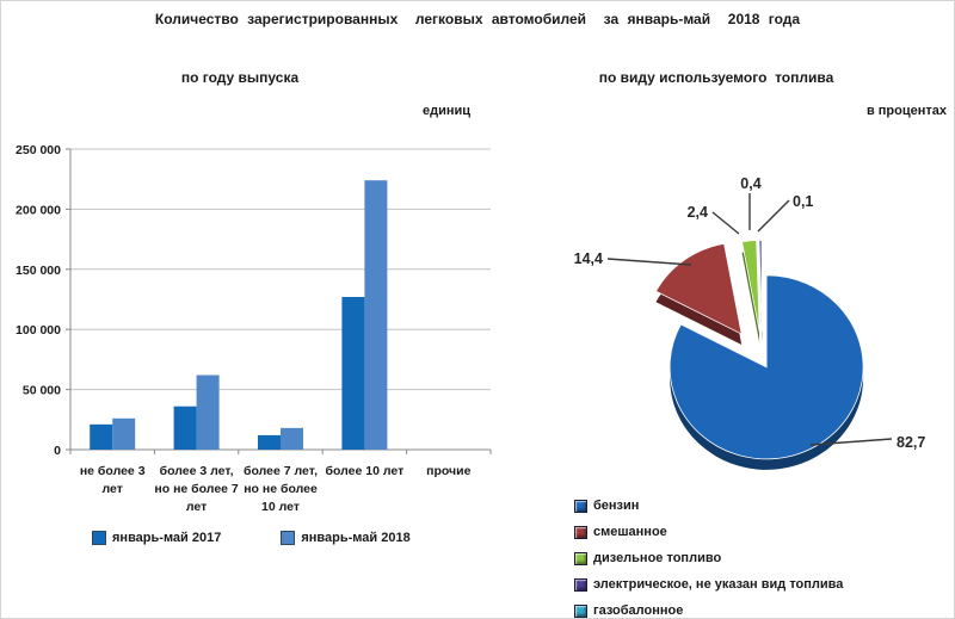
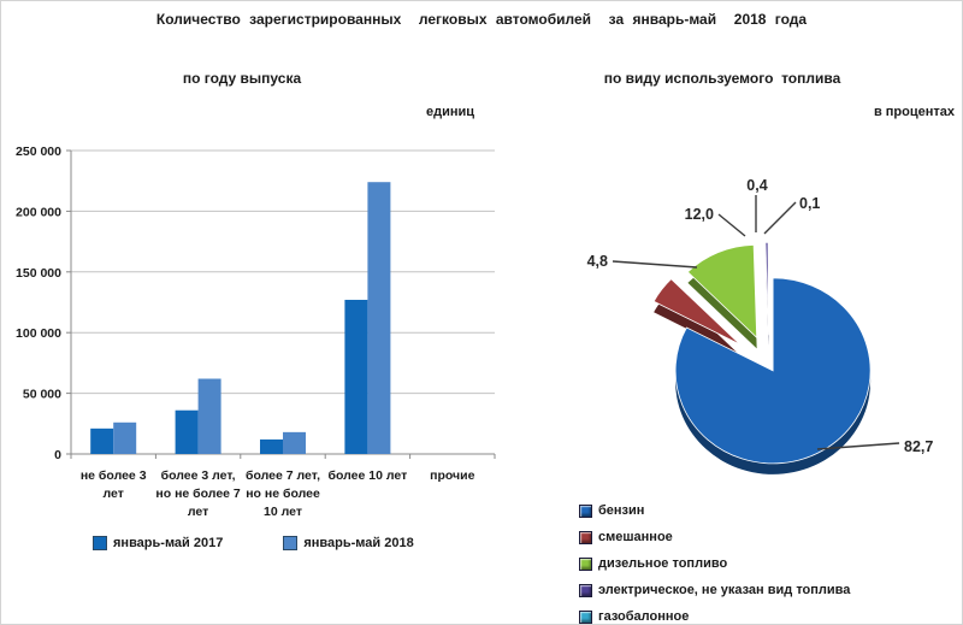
по виду используемого топлива/смешанное: 14,4 -> 4,8
по виду используемого топлива/дизельное топливо: 2,4 -> 12,0
